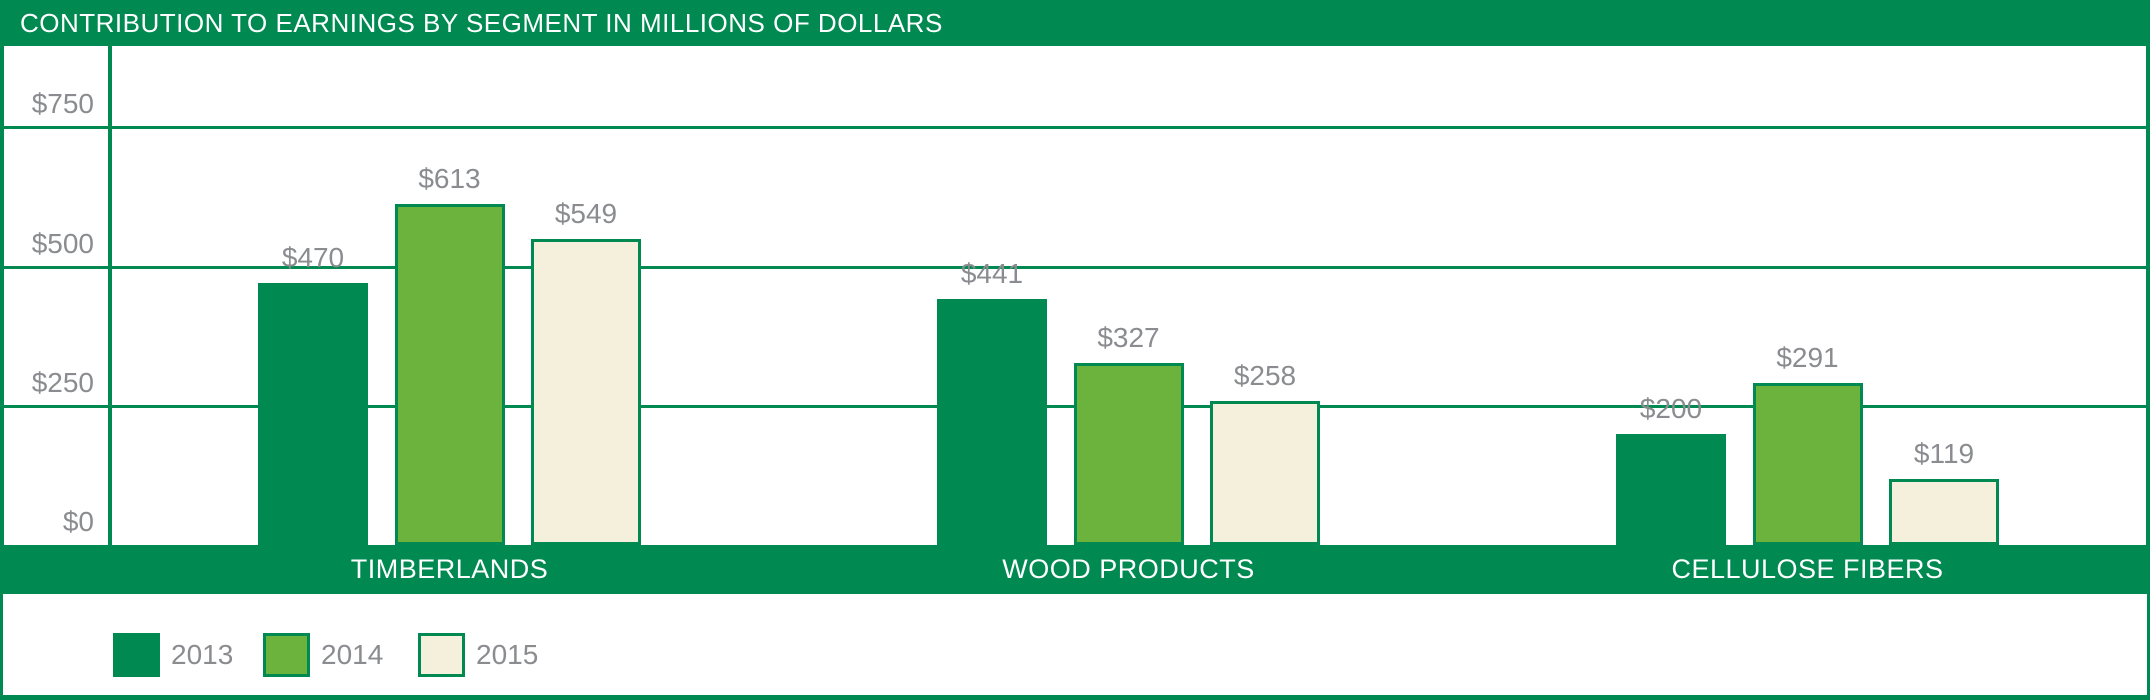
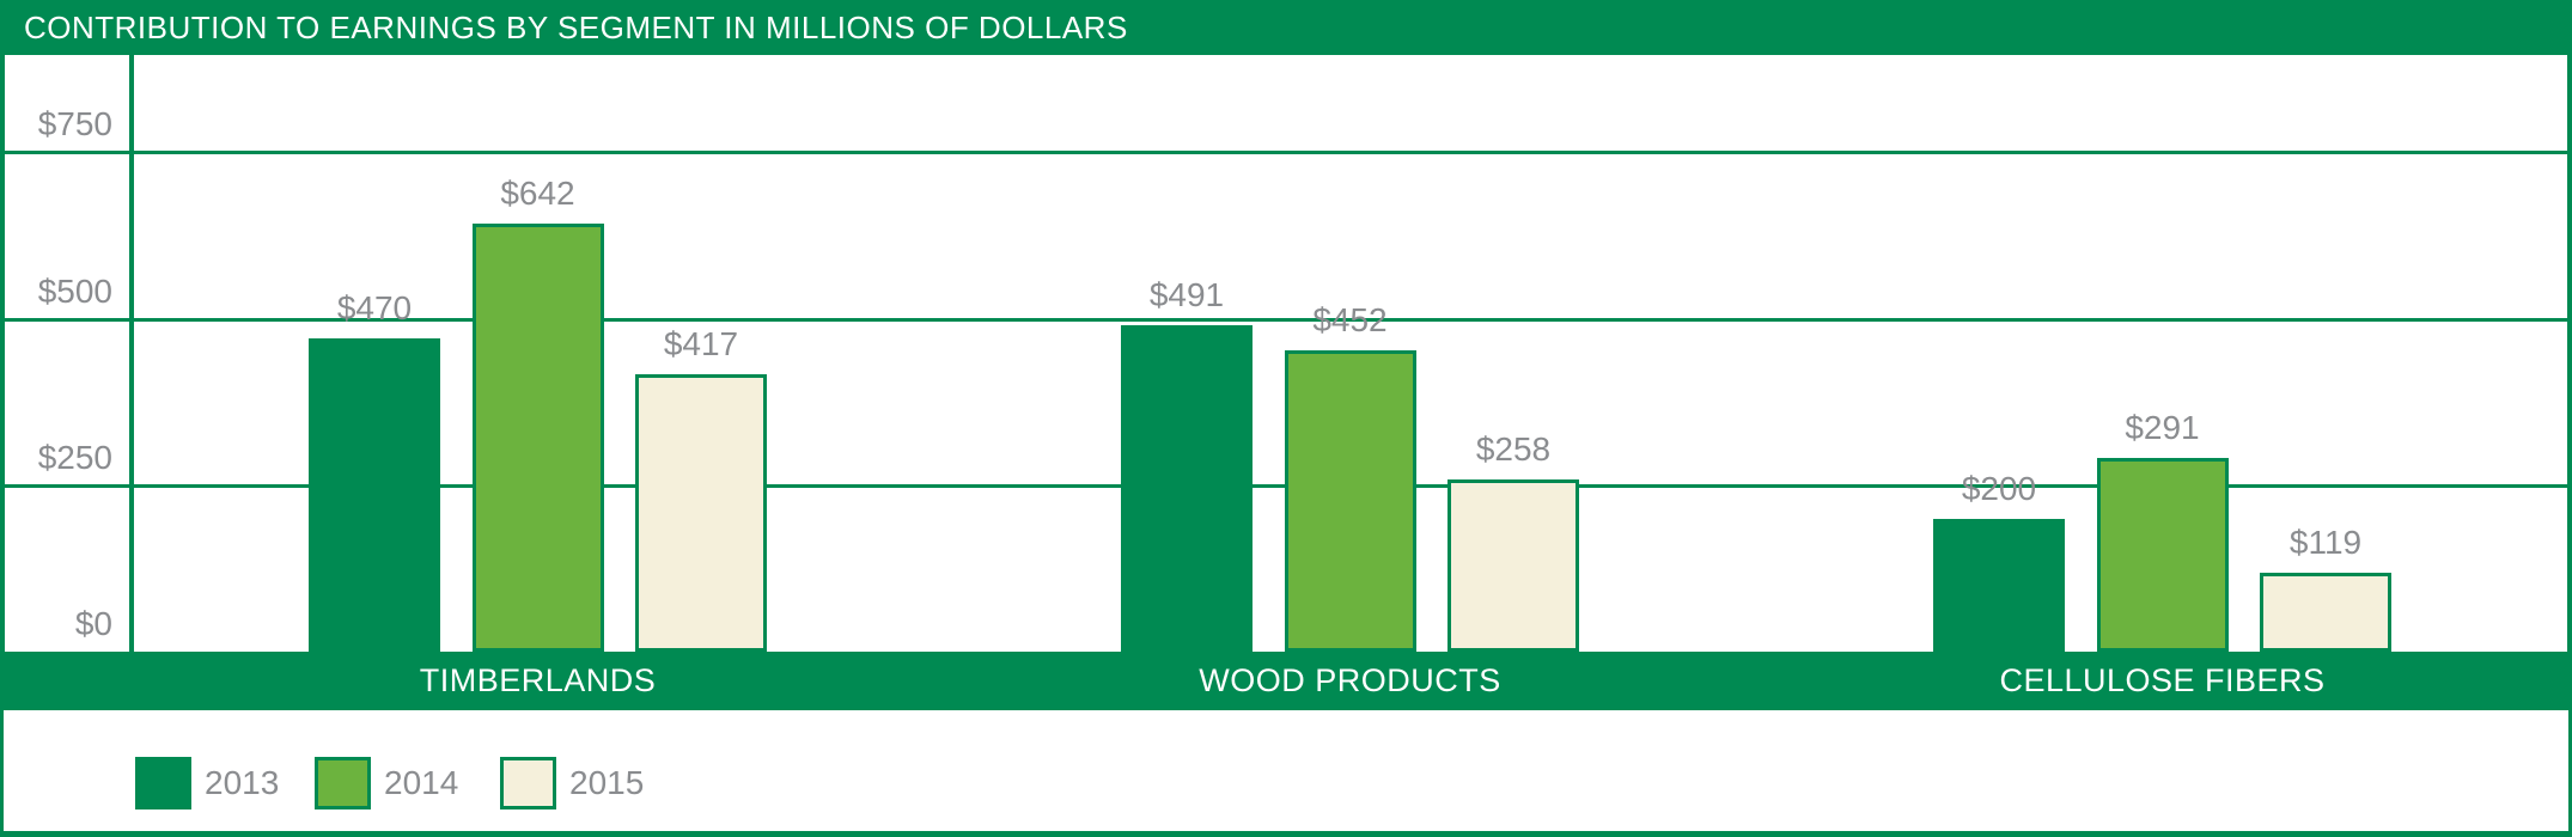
2014/TIMBERLANDS: $613 -> $642
2015/TIMBERLANDS: $549 -> $417
2013/WOOD PRODUCTS: $441 -> $491
2014/WOOD PRODUCTS: $327 -> $452
